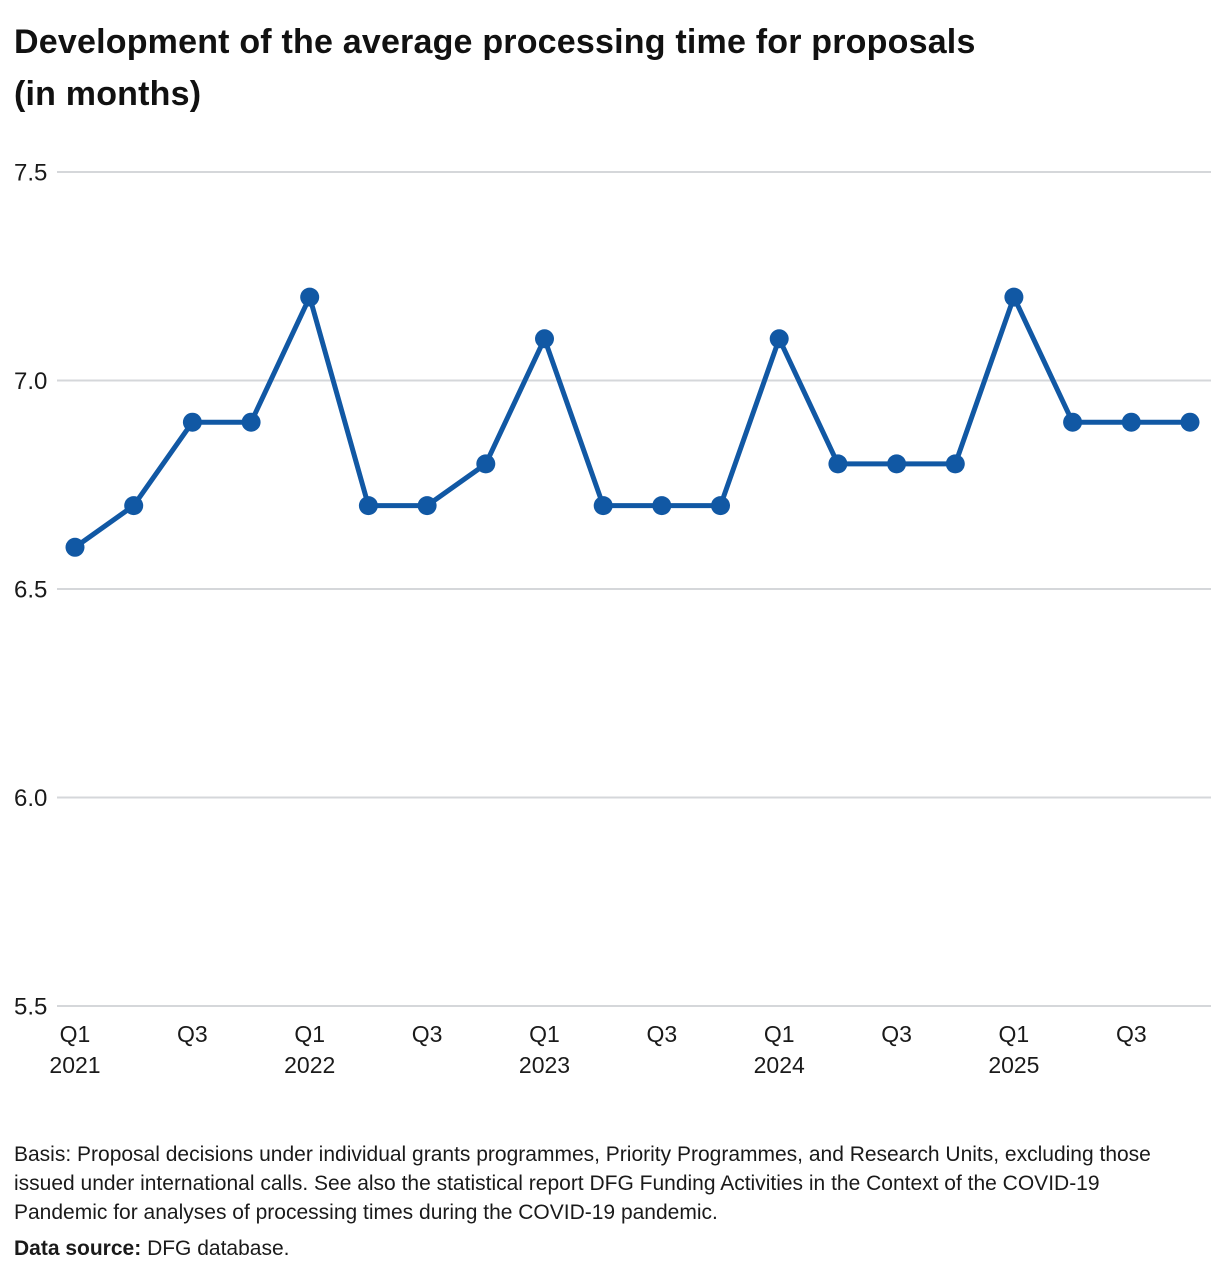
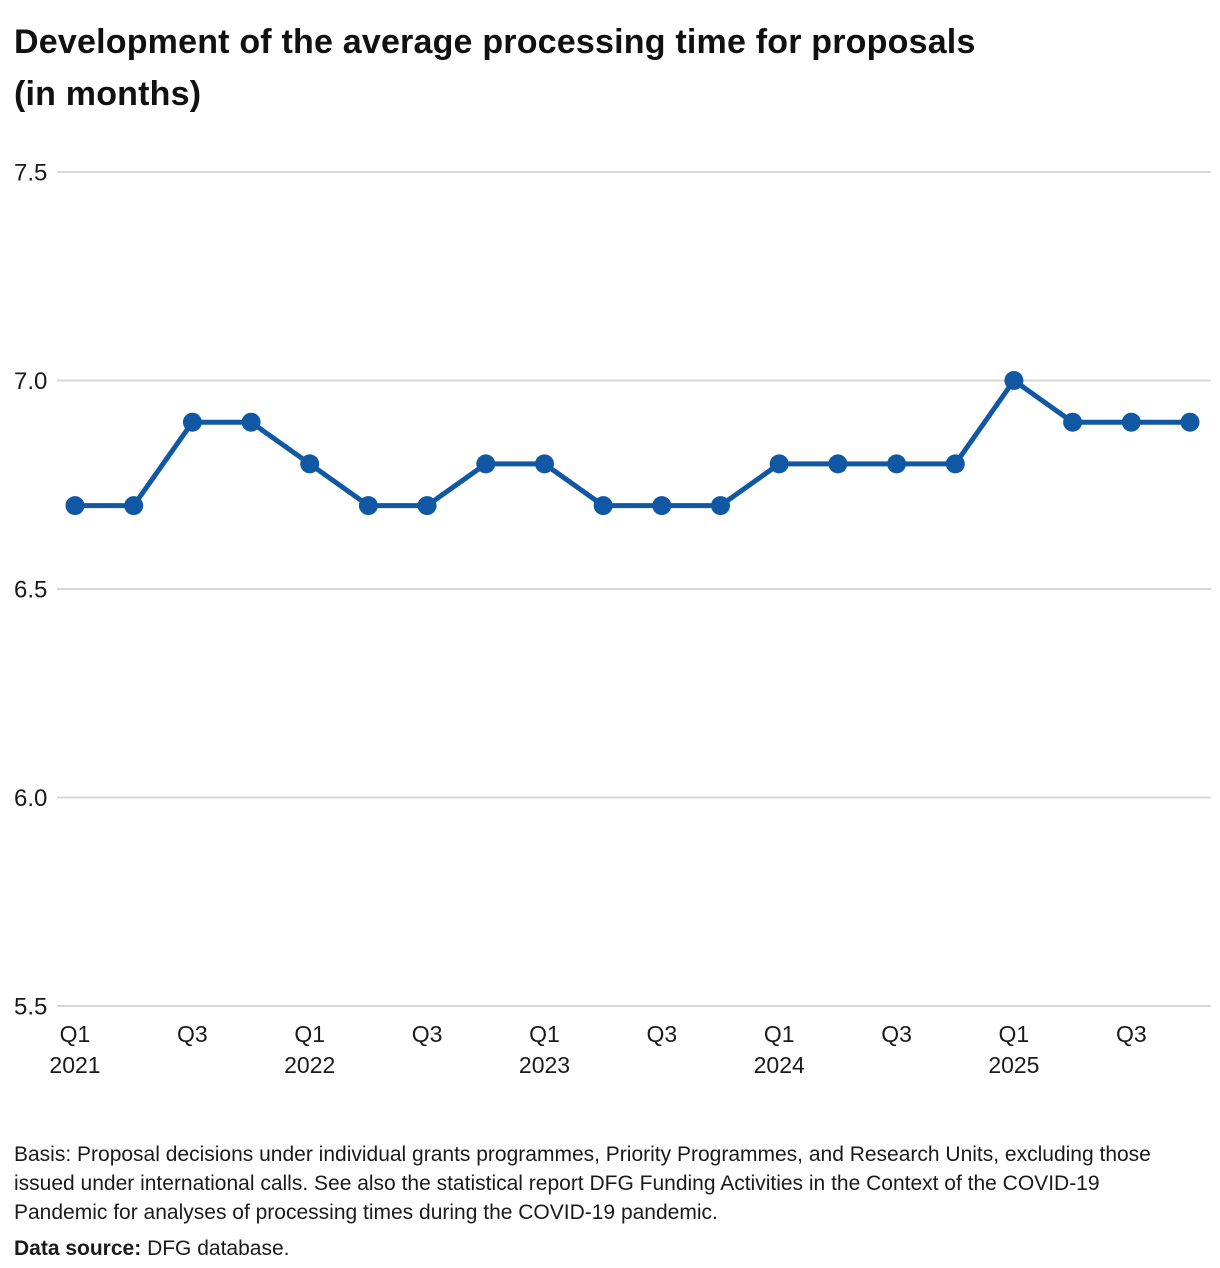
Q1 2021: 6.6 -> 6.7
Q1 2022: 7.2 -> 6.8
Q1 2023: 7.1 -> 6.8
Q1 2024: 7.1 -> 6.8
Q1 2025: 7.2 -> 7.0
